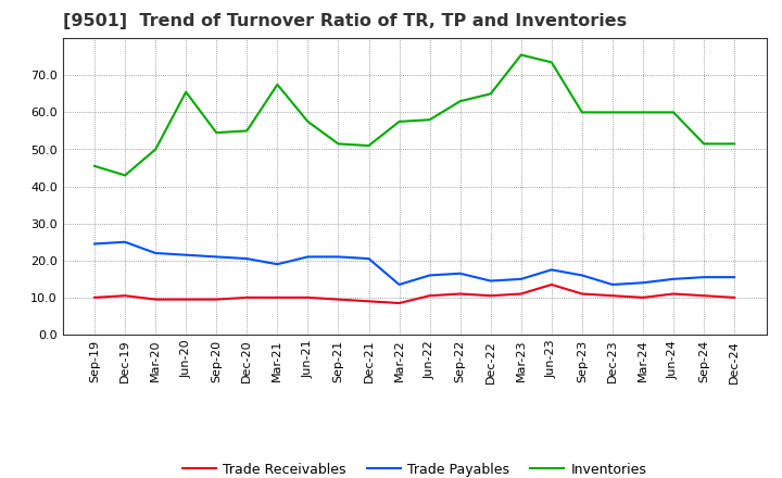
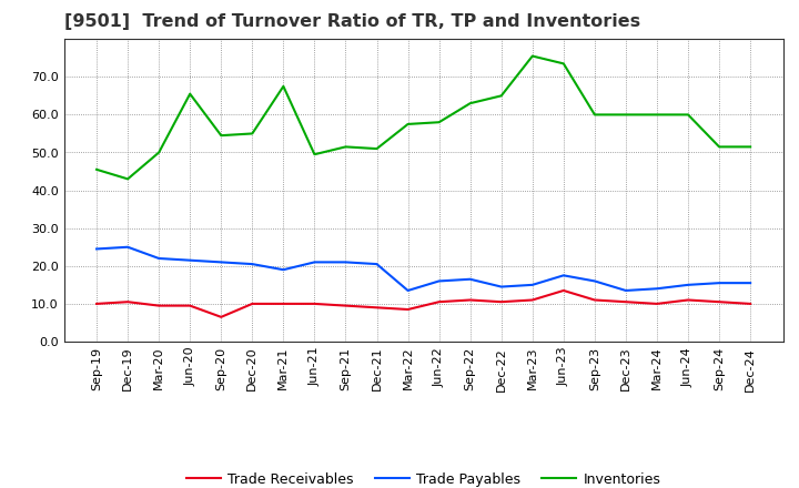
Trade Receivables/Sep-20: 9.5 -> 6.5
Inventories/Jun-21: 57.5 -> 49.5
